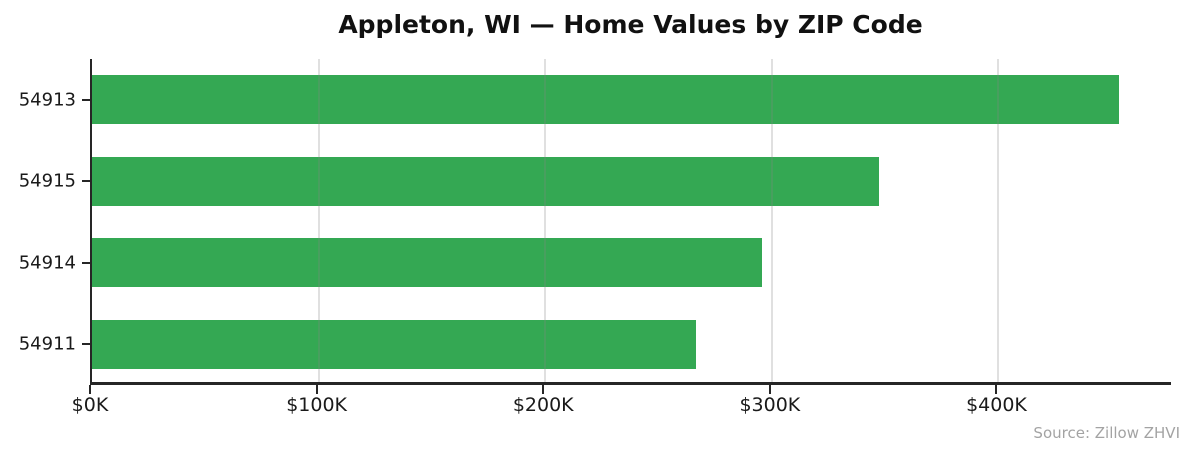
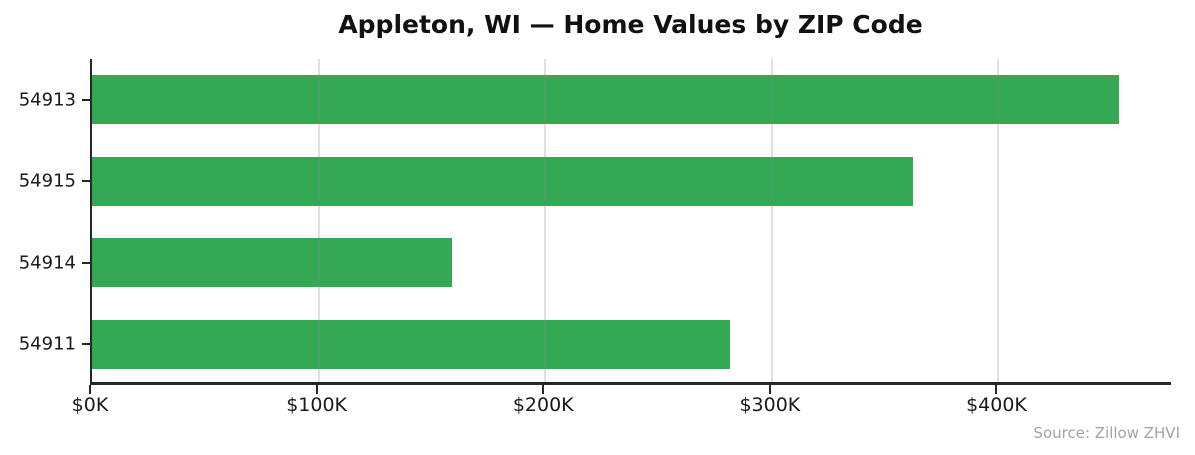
54915: $348K -> $363K
54914: $296K -> $159K
54911: $267K -> $282K
